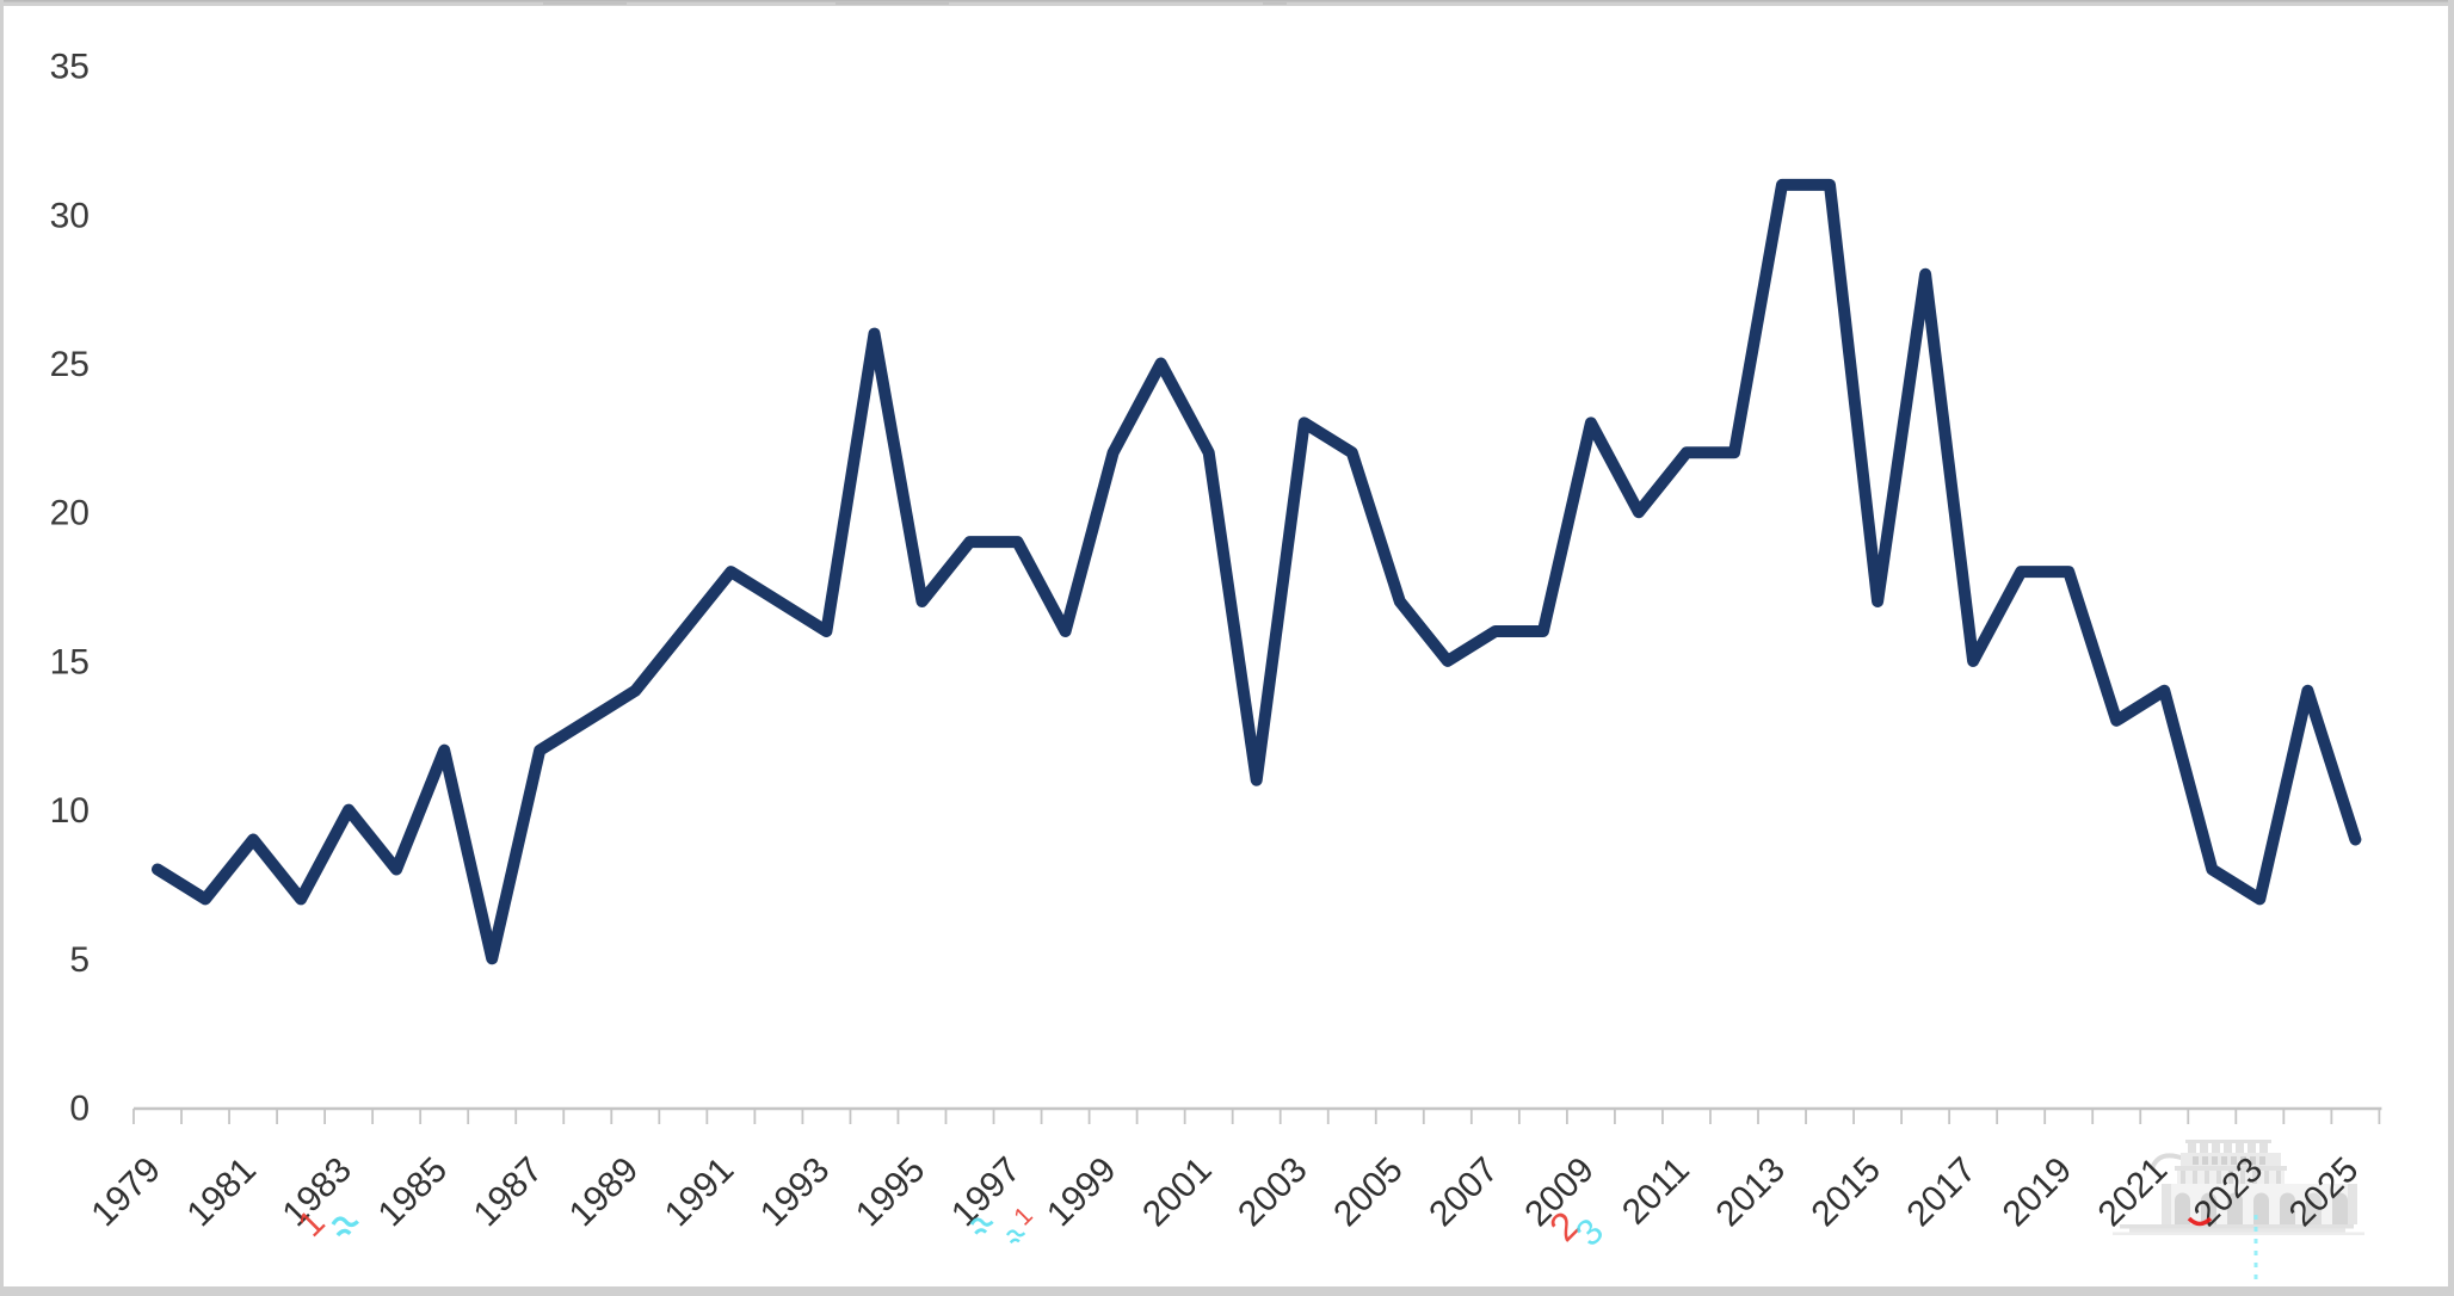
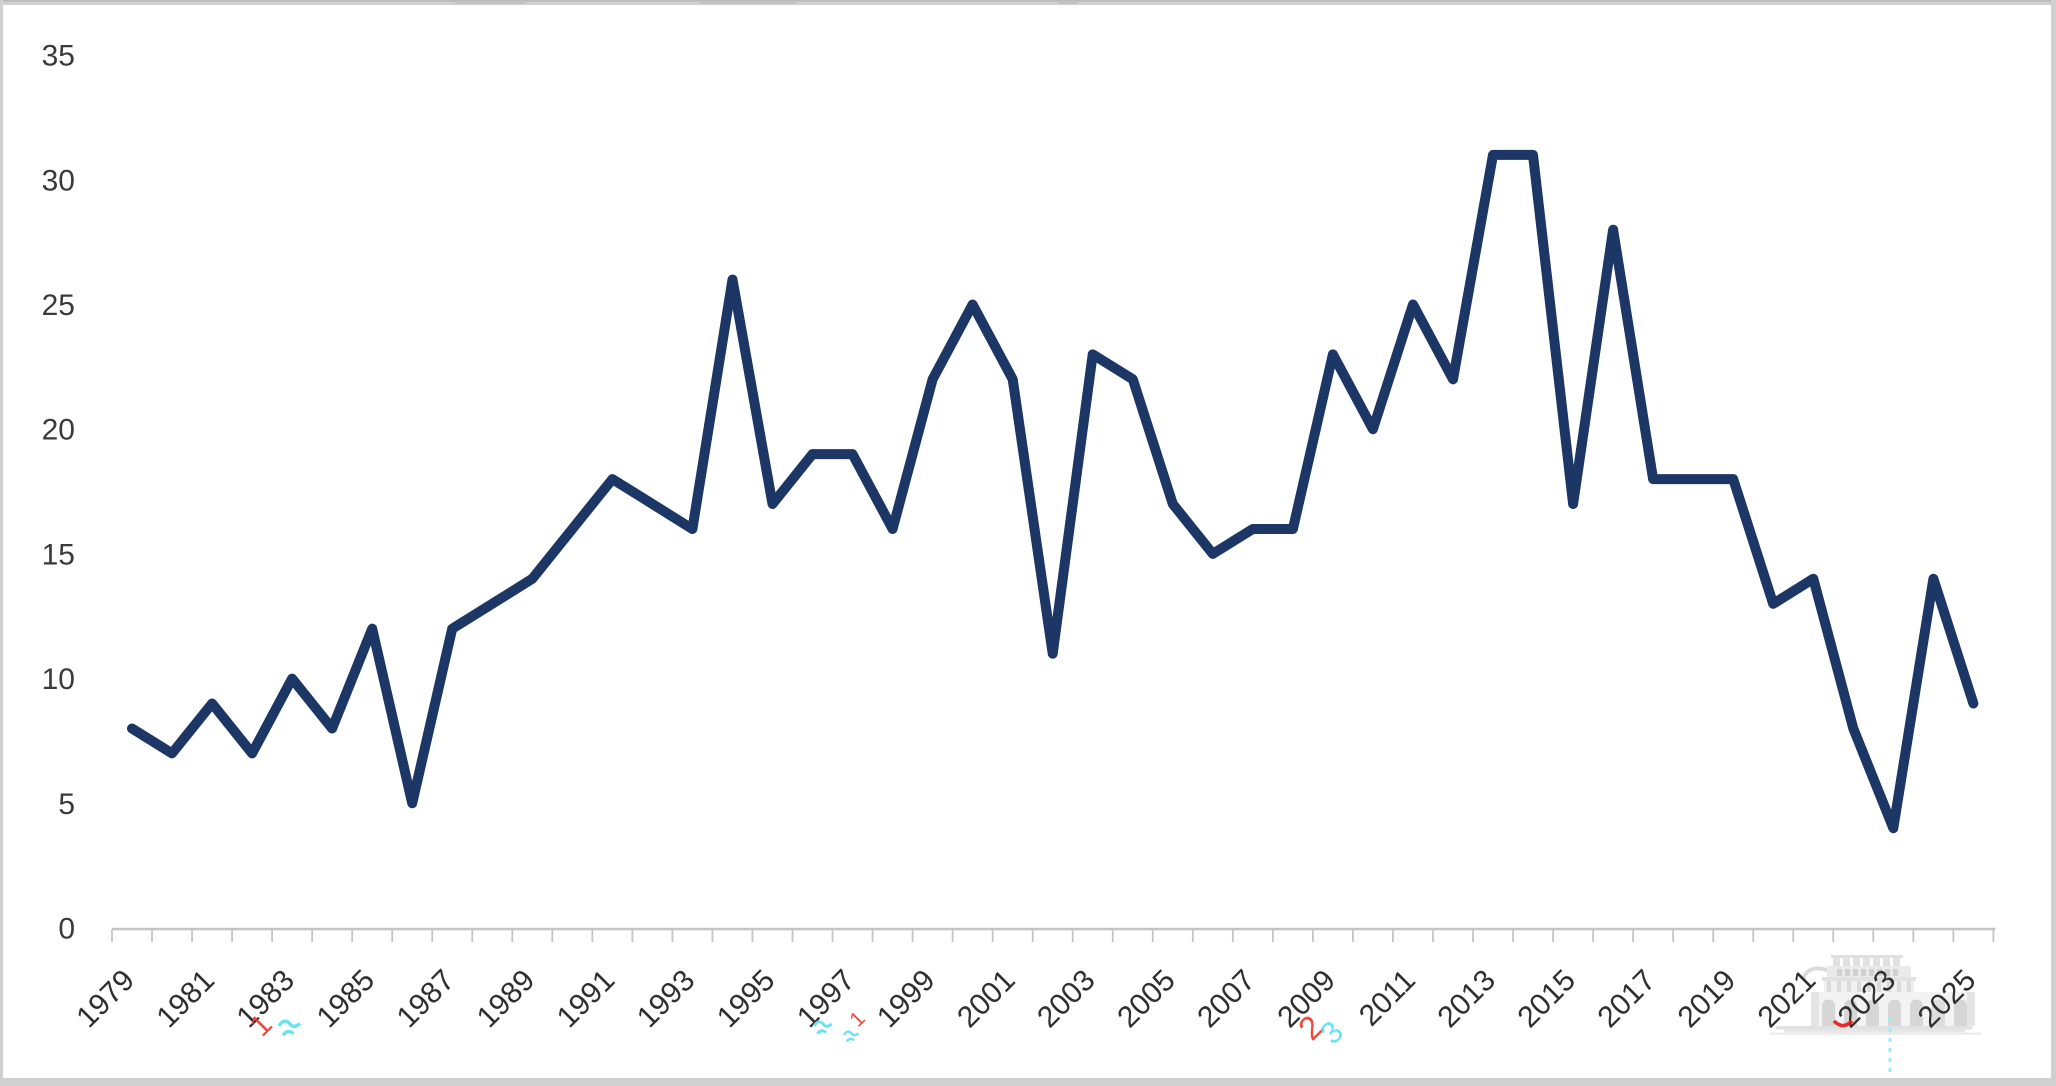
2011: 22 -> 25
2017: 15 -> 18
2023: 7 -> 4
